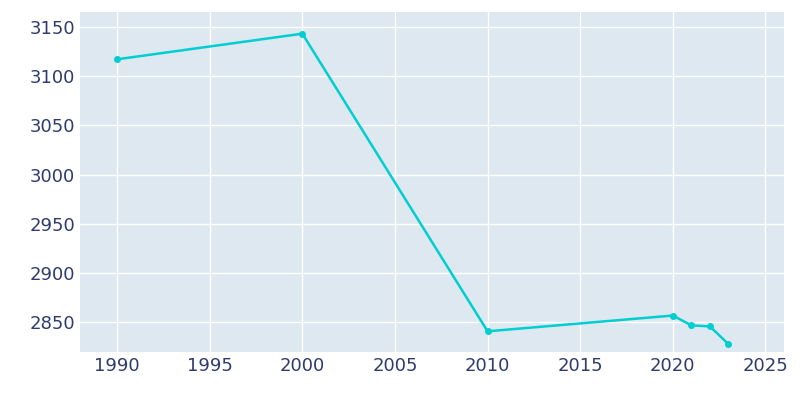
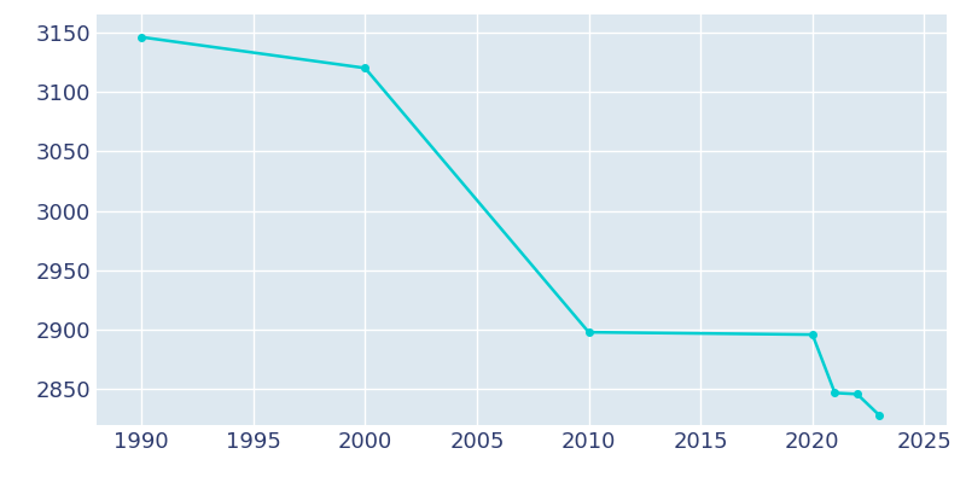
1990: 3117 -> 3146
2000: 3143 -> 3120
2010: 2841 -> 2898
2020: 2857 -> 2896
